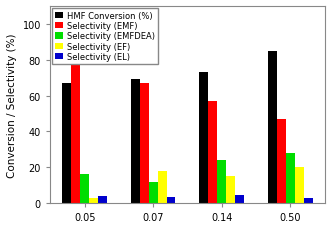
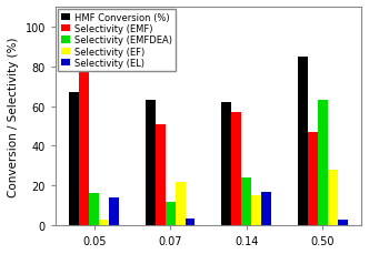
Selectivity (EL)/0.05: 4 -> 14
HMF Conversion (%)/0.07: 69 -> 63
Selectivity (EMF)/0.07: 67 -> 51
Selectivity (EF)/0.07: 18 -> 22
HMF Conversion (%)/0.14: 73 -> 62
Selectivity (EL)/0.14: 4 -> 17
Selectivity (EMFDEA)/0.50: 28 -> 63
Selectivity (EF)/0.50: 20 -> 28
